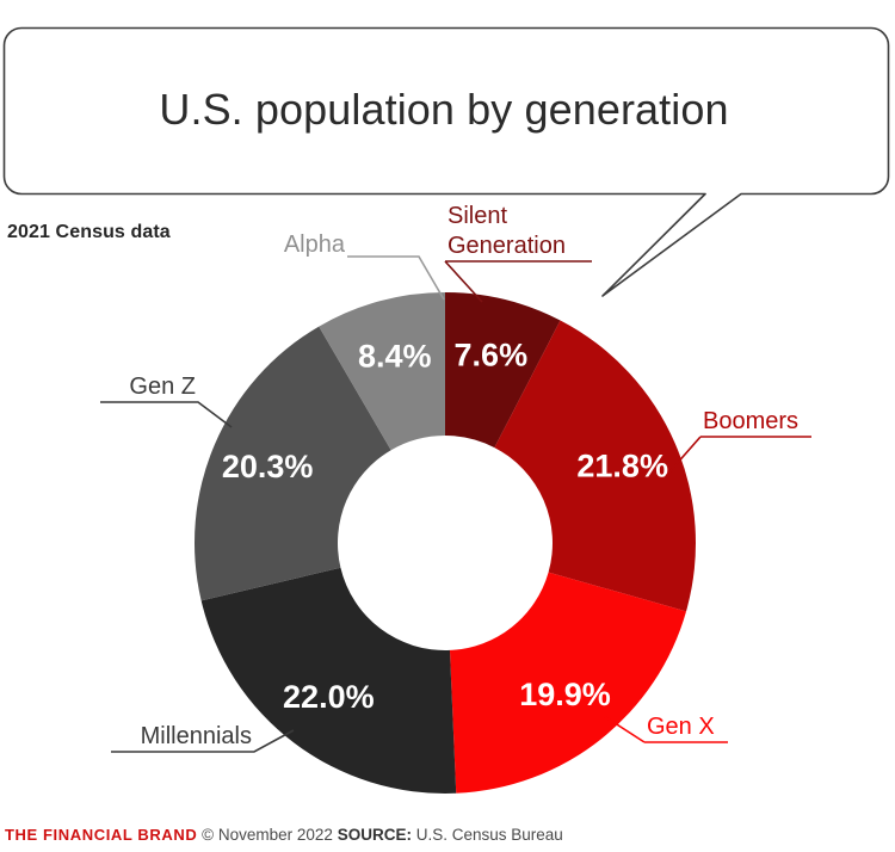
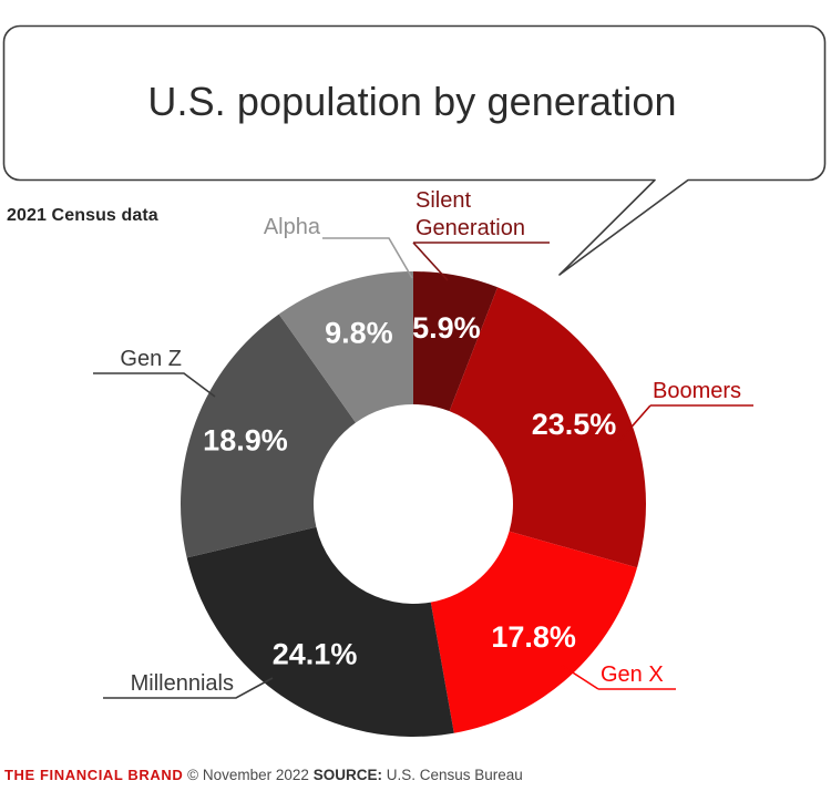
Silent Generation: 7.6% -> 5.9%
Boomers: 21.8% -> 23.5%
Gen X: 19.9% -> 17.8%
Millennials: 22.0% -> 24.1%
Gen Z: 20.3% -> 18.9%
Alpha: 8.4% -> 9.8%
